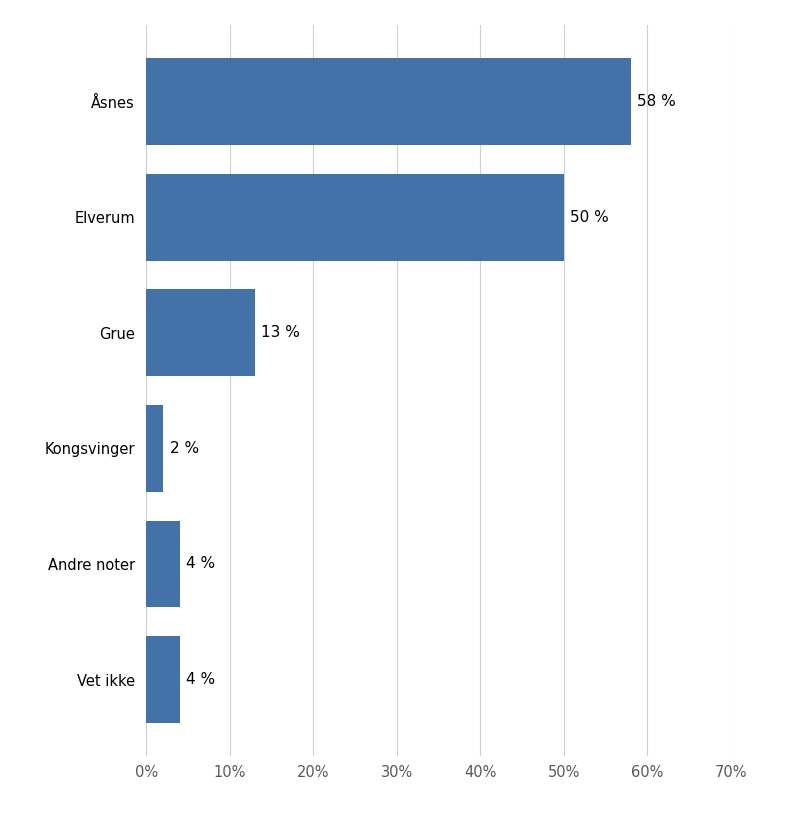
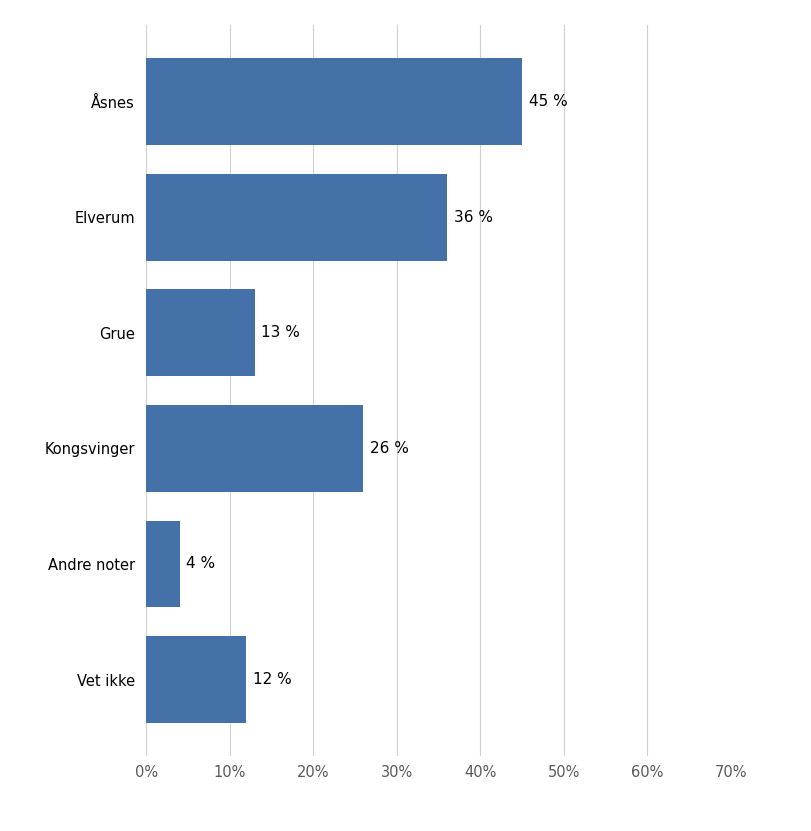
Åsnes: 58 -> 45
Elverum: 50 -> 36
Kongsvinger: 2 -> 26
Vet ikke: 4 -> 12
